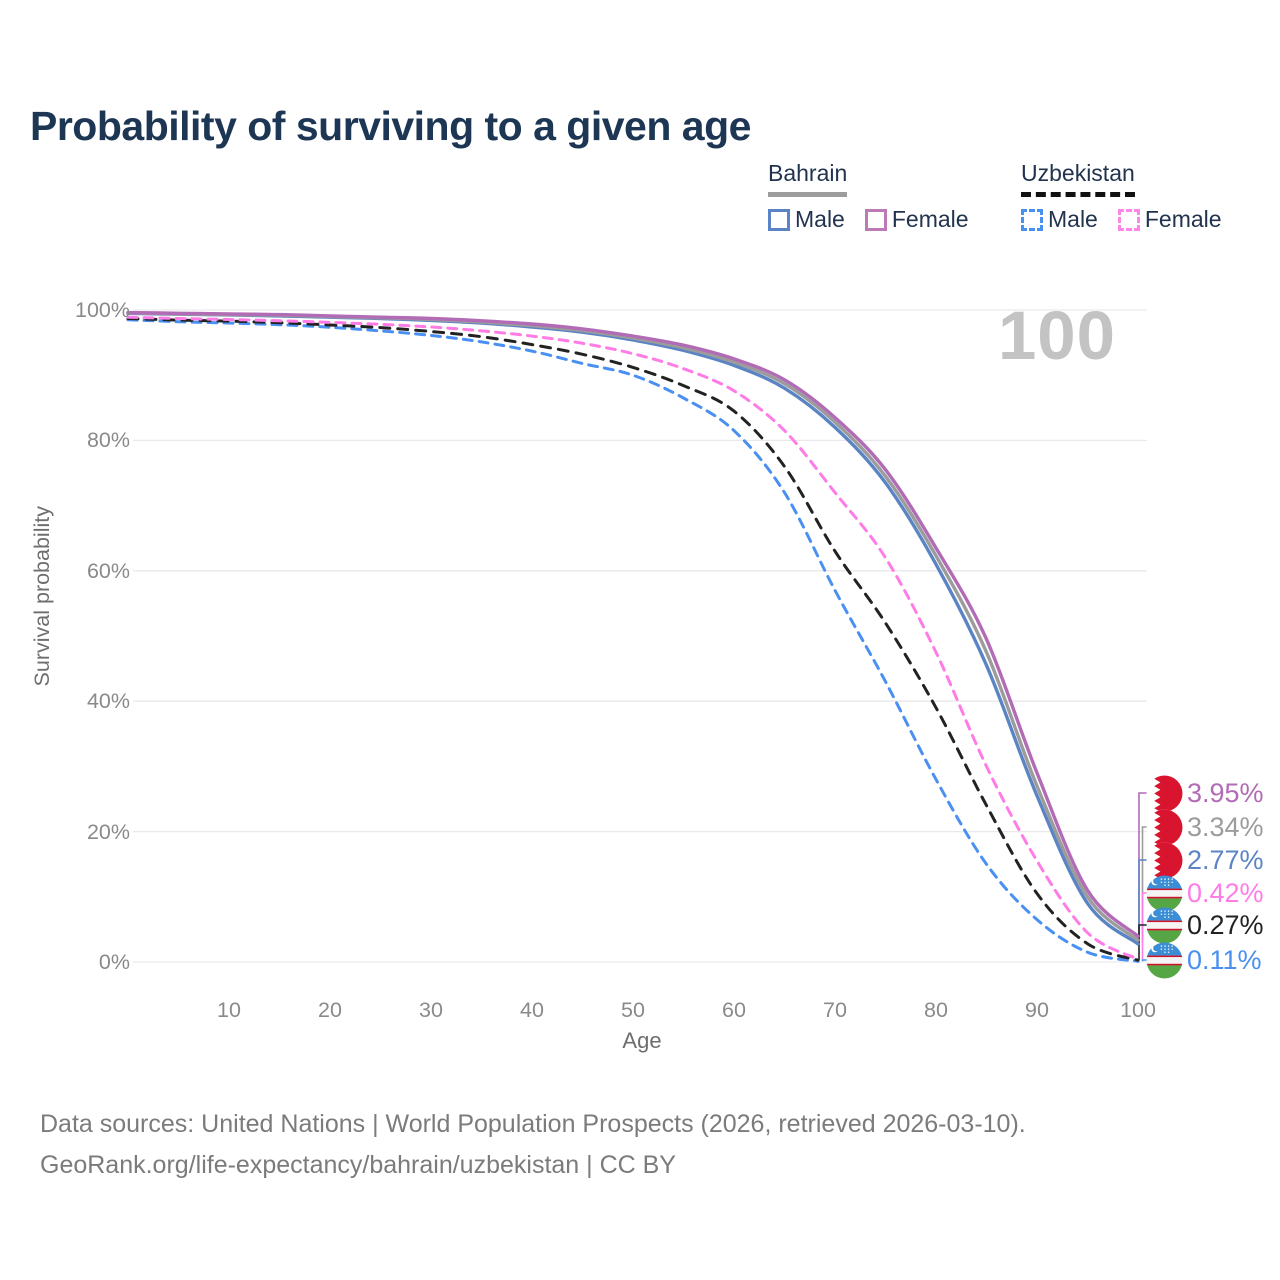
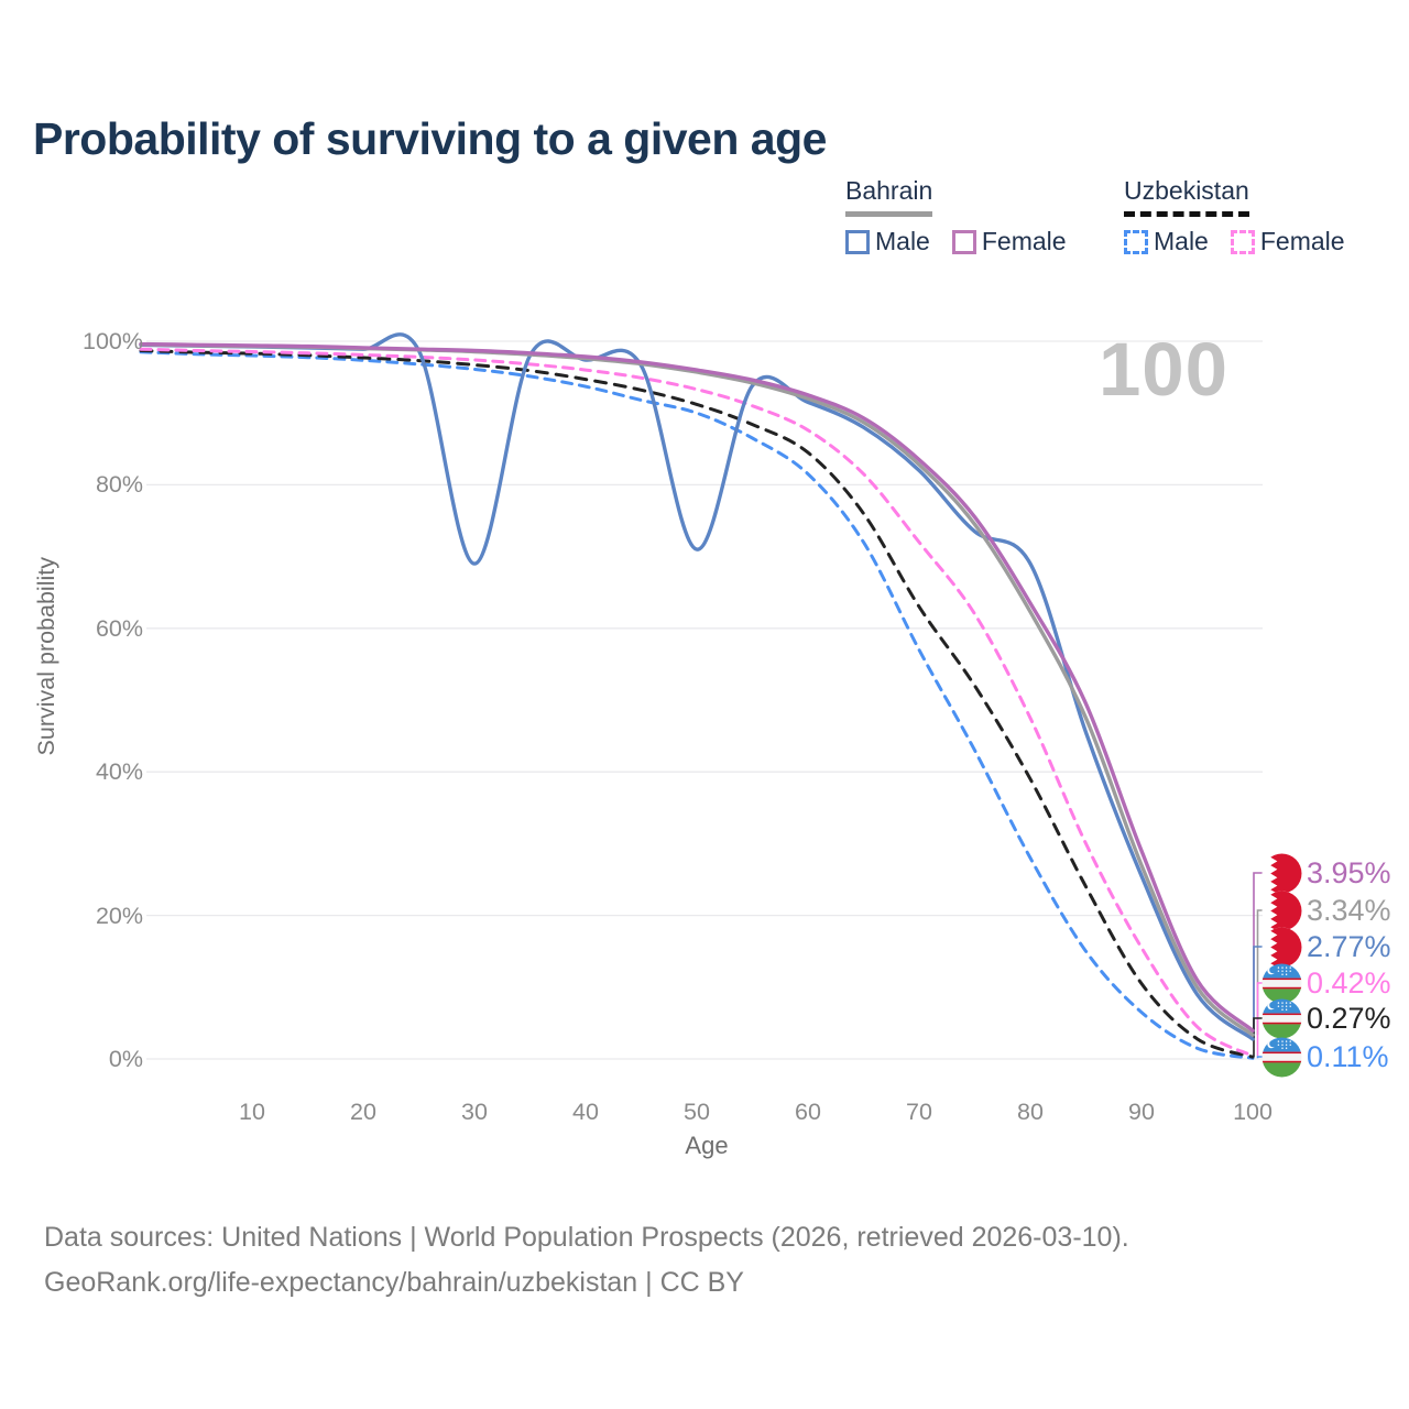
Bahrain Male/30: 98% -> 69%
Bahrain Male/50: 95% -> 71%
Bahrain Male/80: 61% -> 69%
